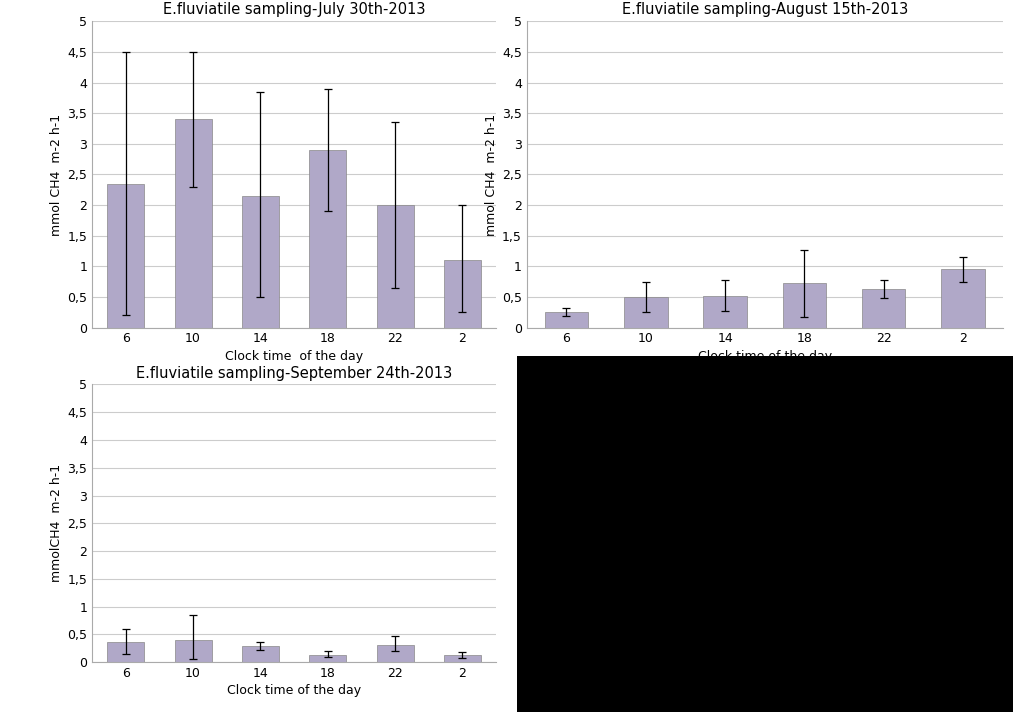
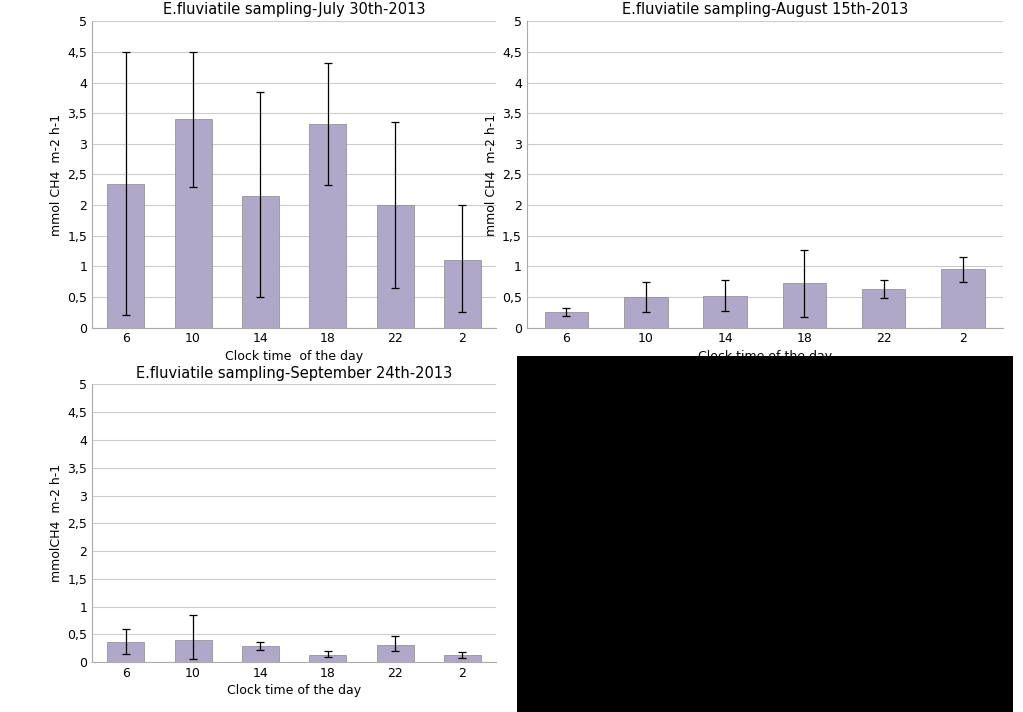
E.fluviatile sampling-July 30th-2013/18: 2,90 -> 3,32
